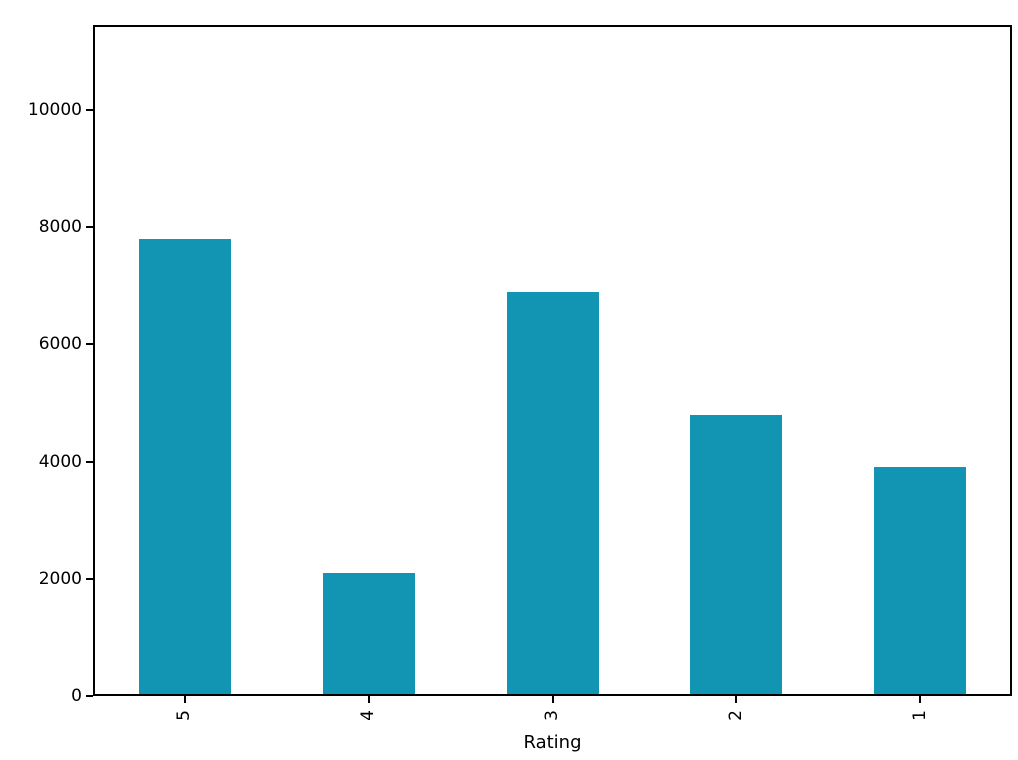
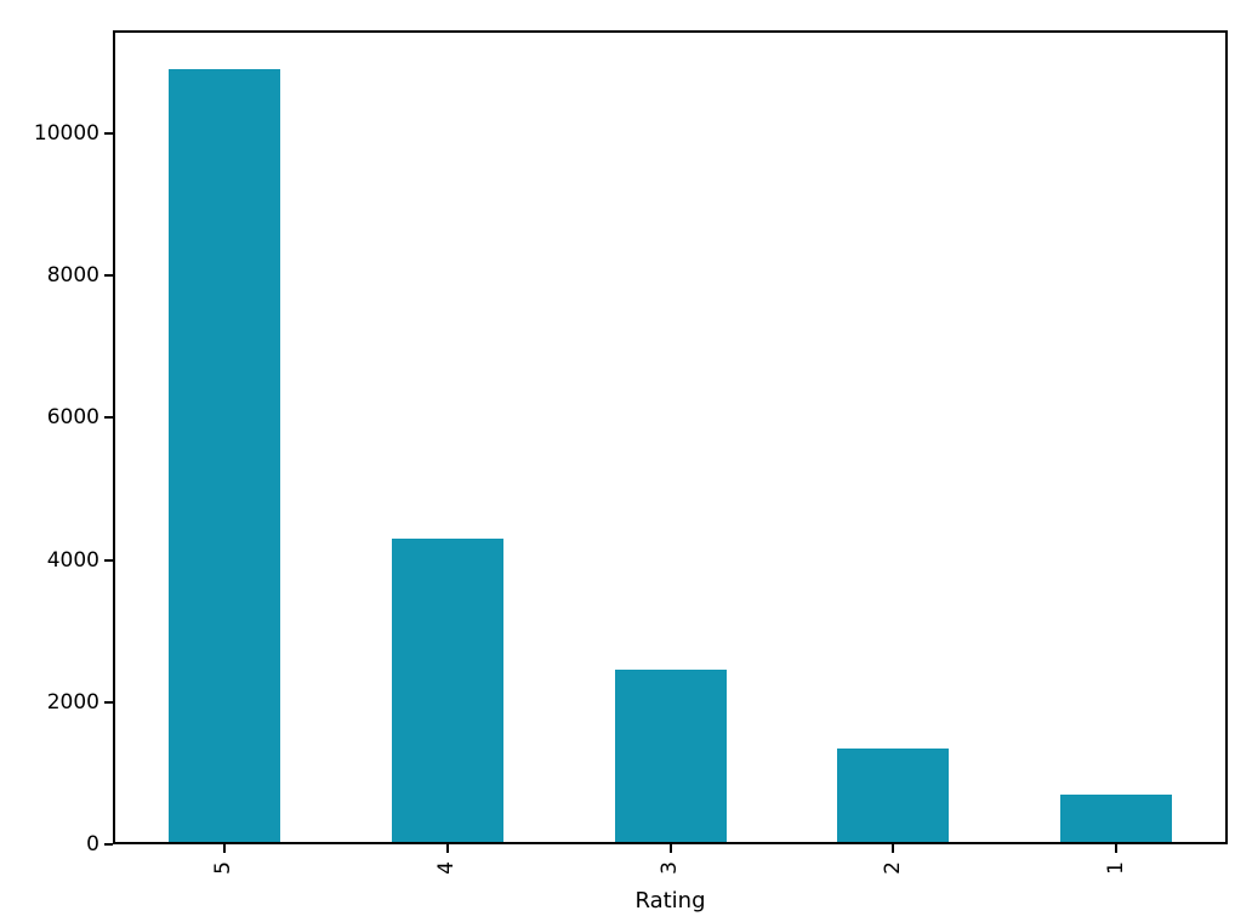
5: 7800 -> 10900
4: 2100 -> 4300
3: 6900 -> 2400
2: 4800 -> 1400
1: 3900 -> 700
